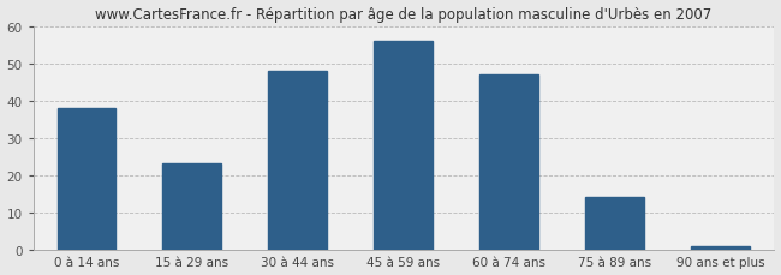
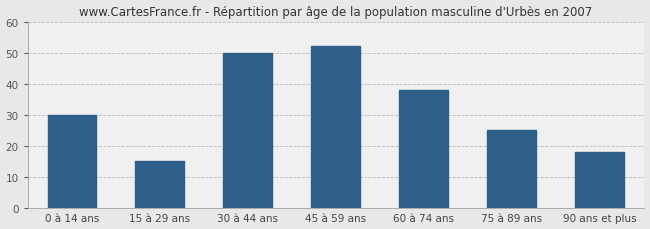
0 à 14 ans: 38 -> 30
15 à 29 ans: 23 -> 15
30 à 44 ans: 48 -> 50
45 à 59 ans: 56 -> 52
60 à 74 ans: 47 -> 38
75 à 89 ans: 14 -> 25
90 ans et plus: 1 -> 18
